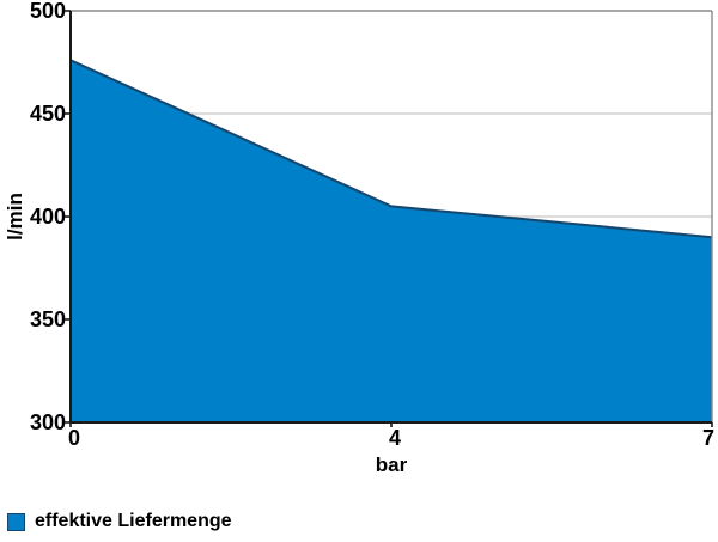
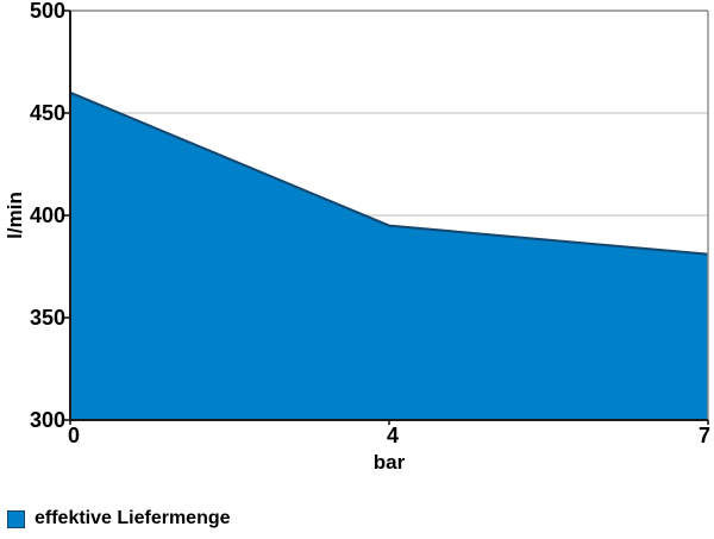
0: 476 -> 460
4: 405 -> 395
7: 390 -> 381
